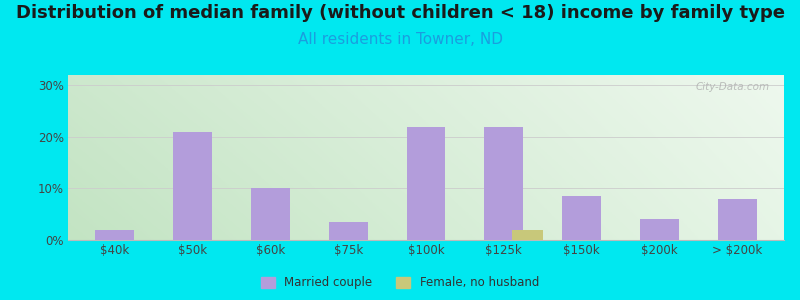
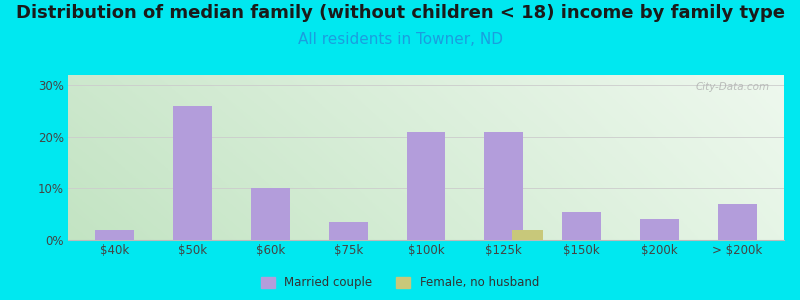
Married couple/$50k: 21.0% -> 26.0%
Married couple/$100k: 22.0% -> 21.0%
Married couple/$125k: 22.0% -> 21.0%
Married couple/$150k: 8.6% -> 5.5%
Married couple/> $200k: 8.0% -> 7.0%
